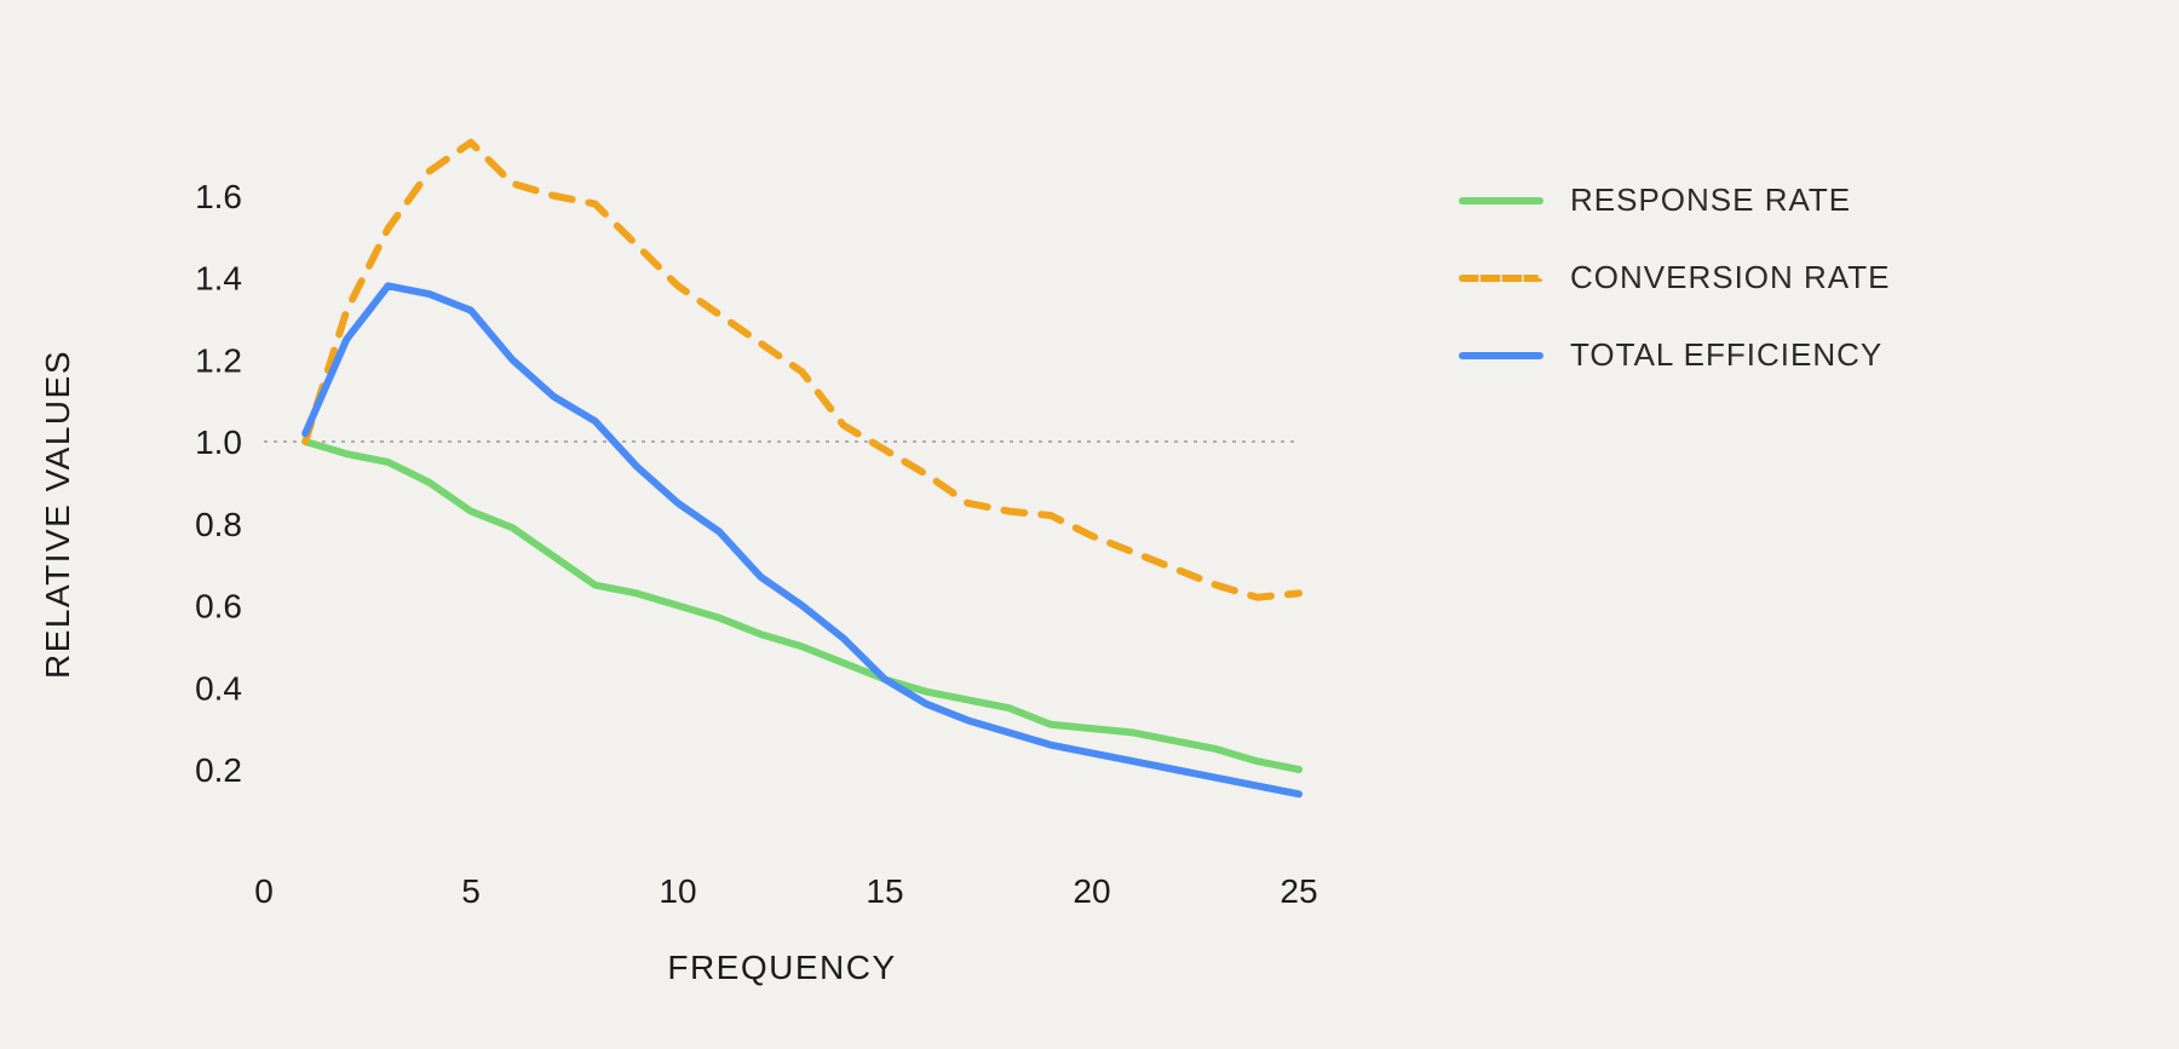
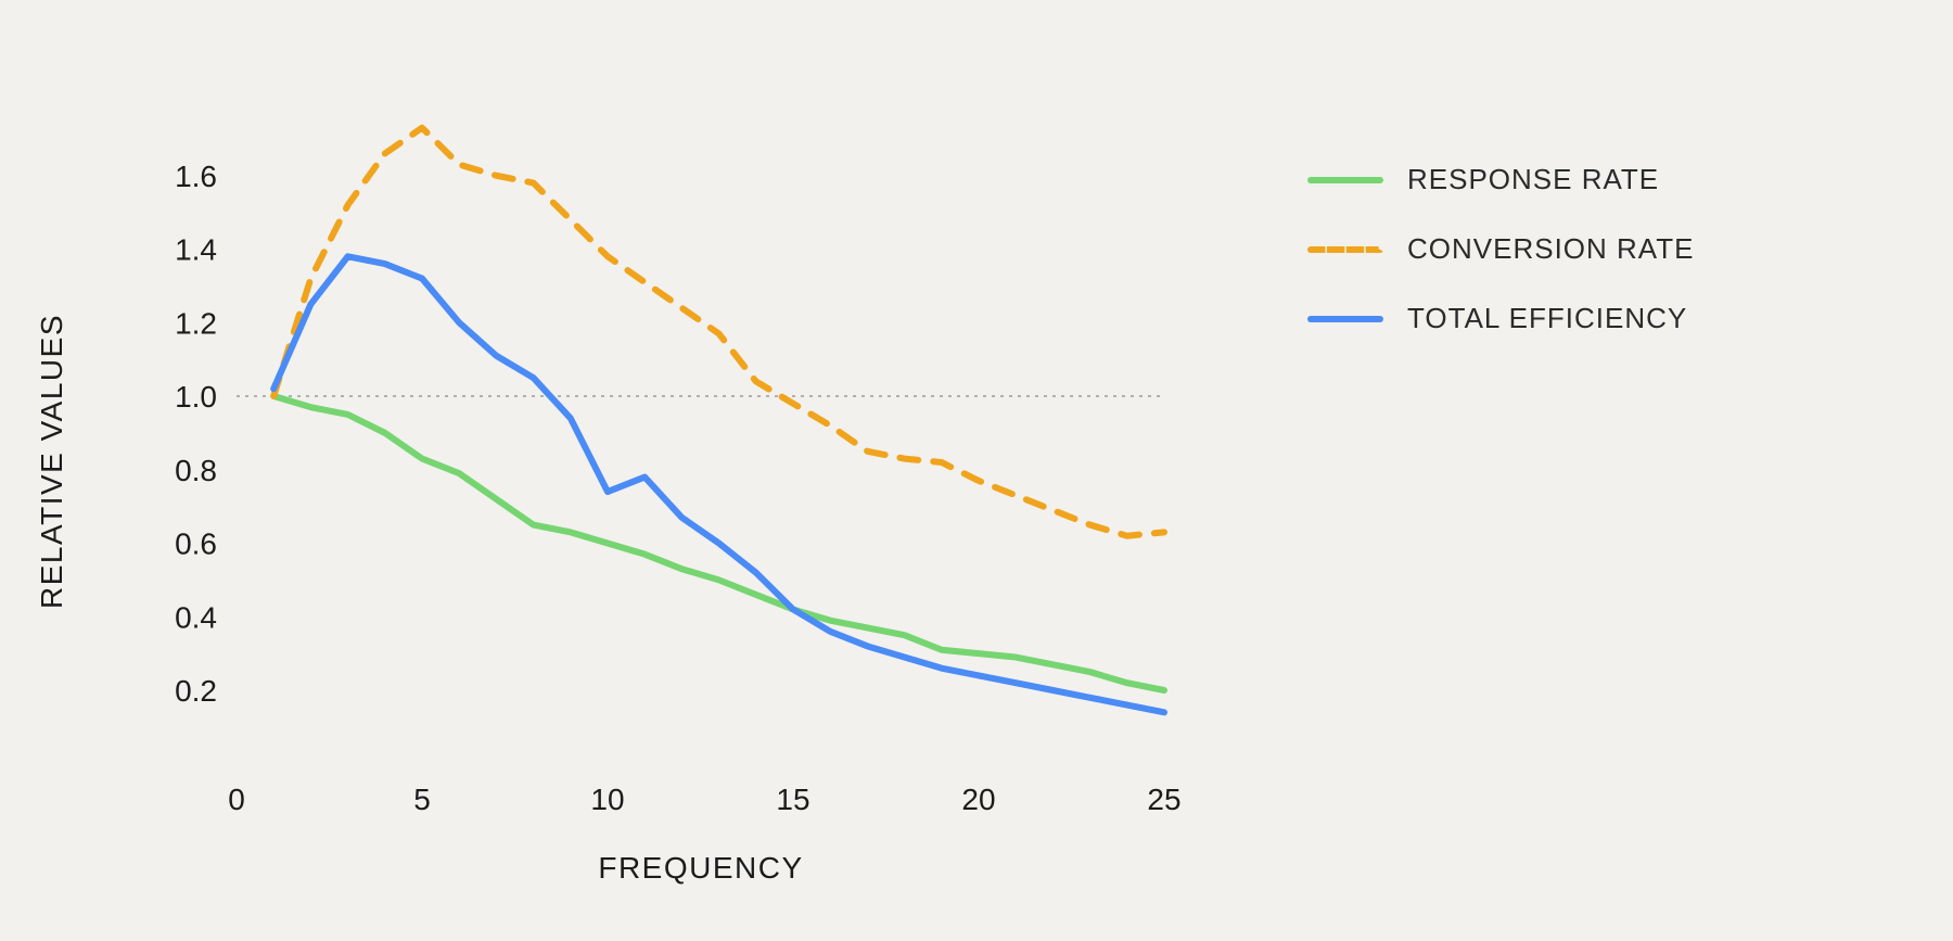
TOTAL EFFICIENCY/10: 0.85 -> 0.74
